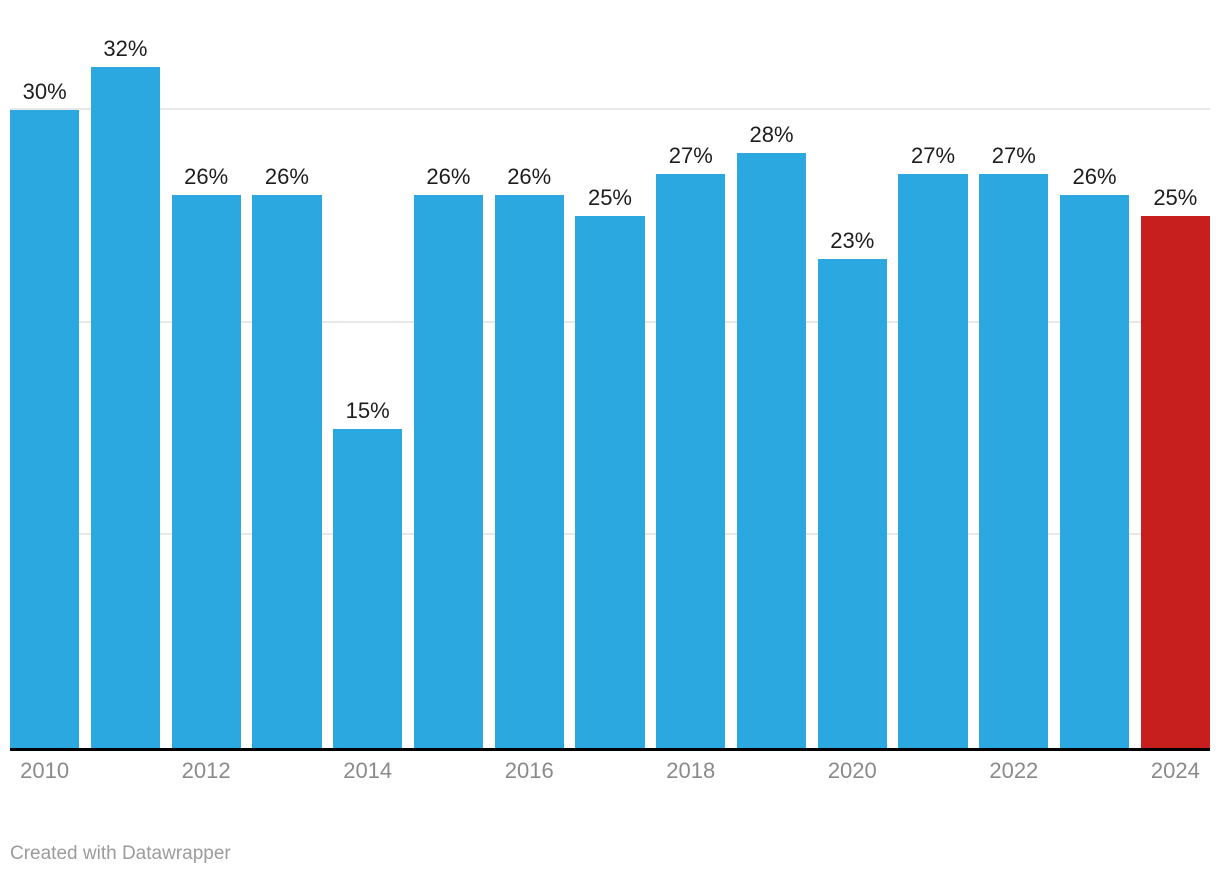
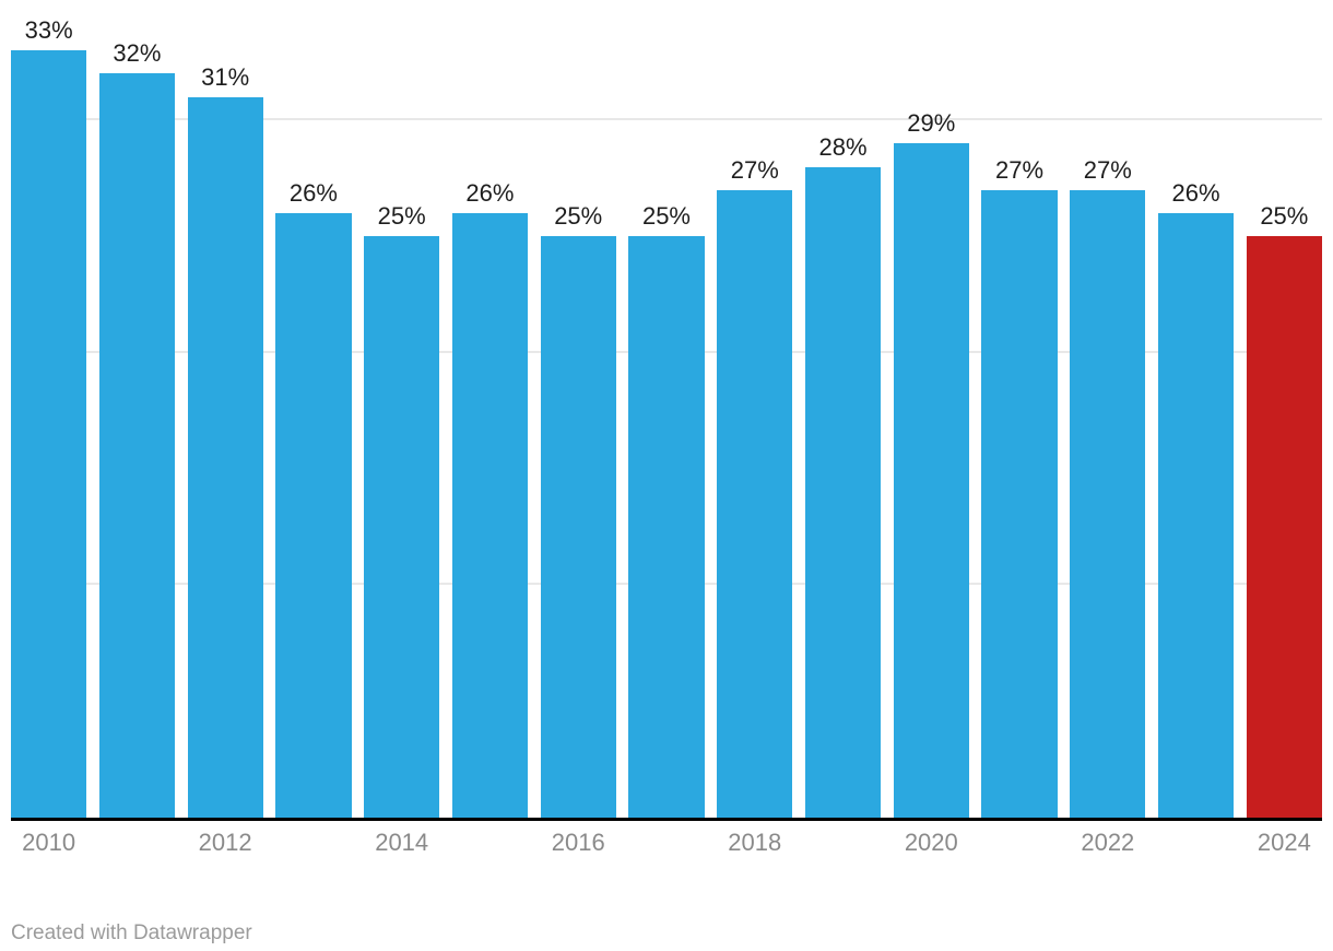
2010: 30% -> 33%
2012: 26% -> 31%
2014: 15% -> 25%
2016: 26% -> 25%
2020: 23% -> 29%
